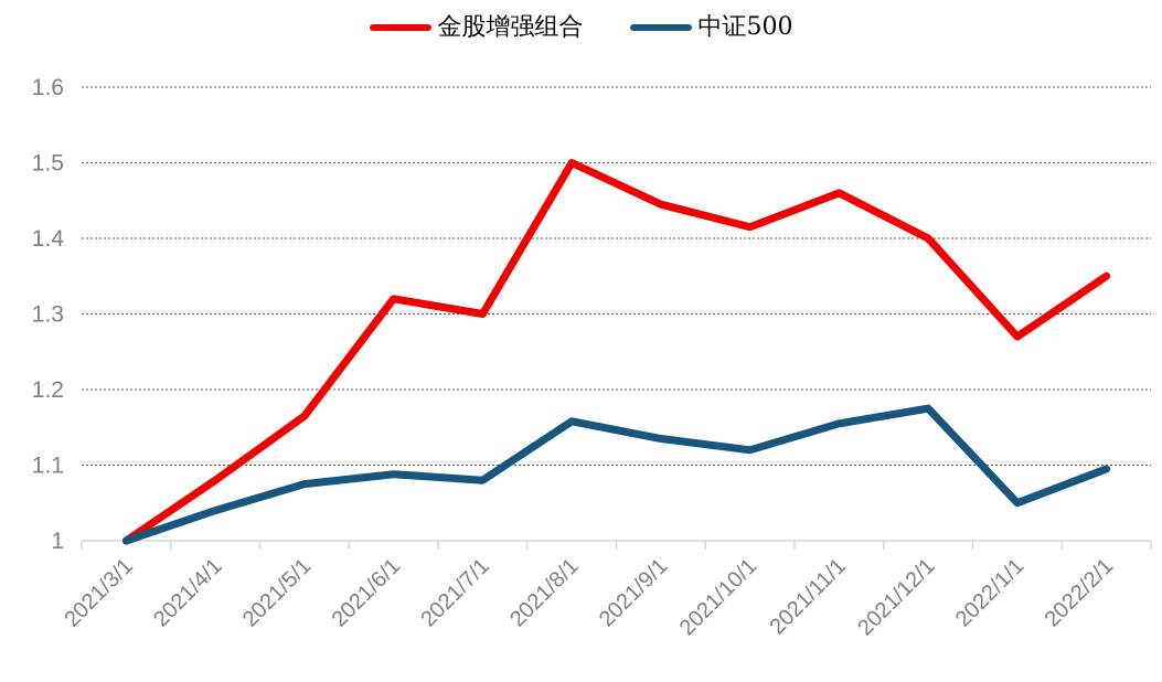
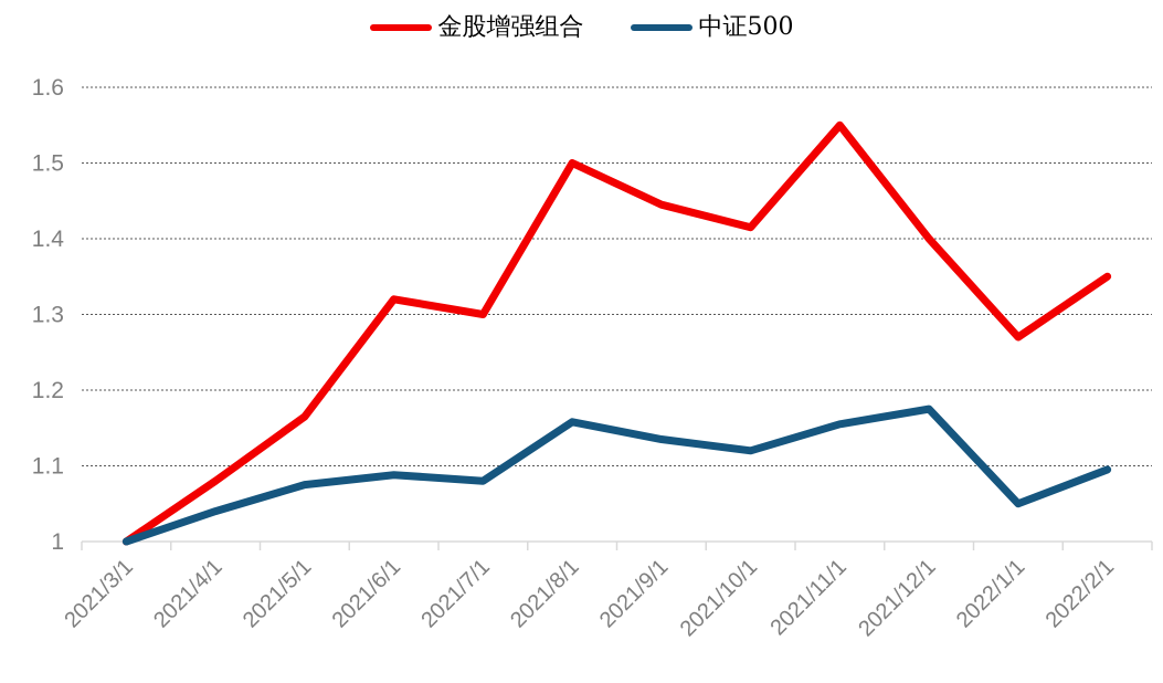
金股增强组合/2021/11/1: 1.46 -> 1.55
